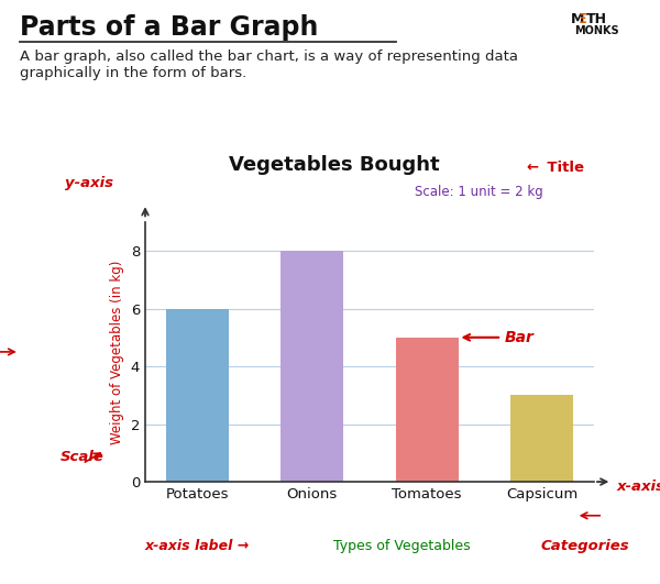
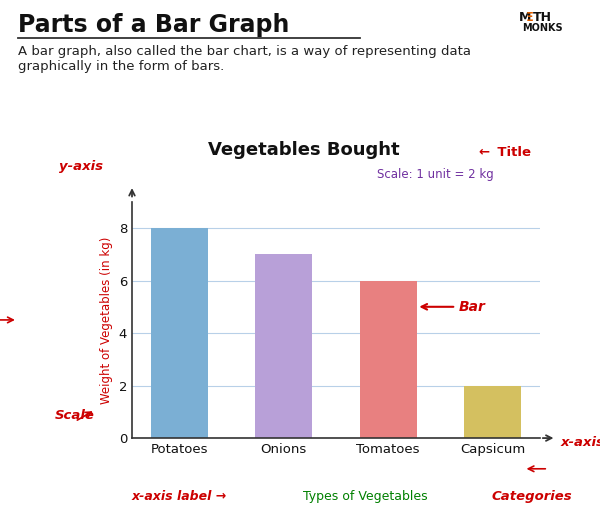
Potatoes: 6 -> 8
Onions: 8 -> 7
Tomatoes: 5 -> 6
Capsicum: 3 -> 2
